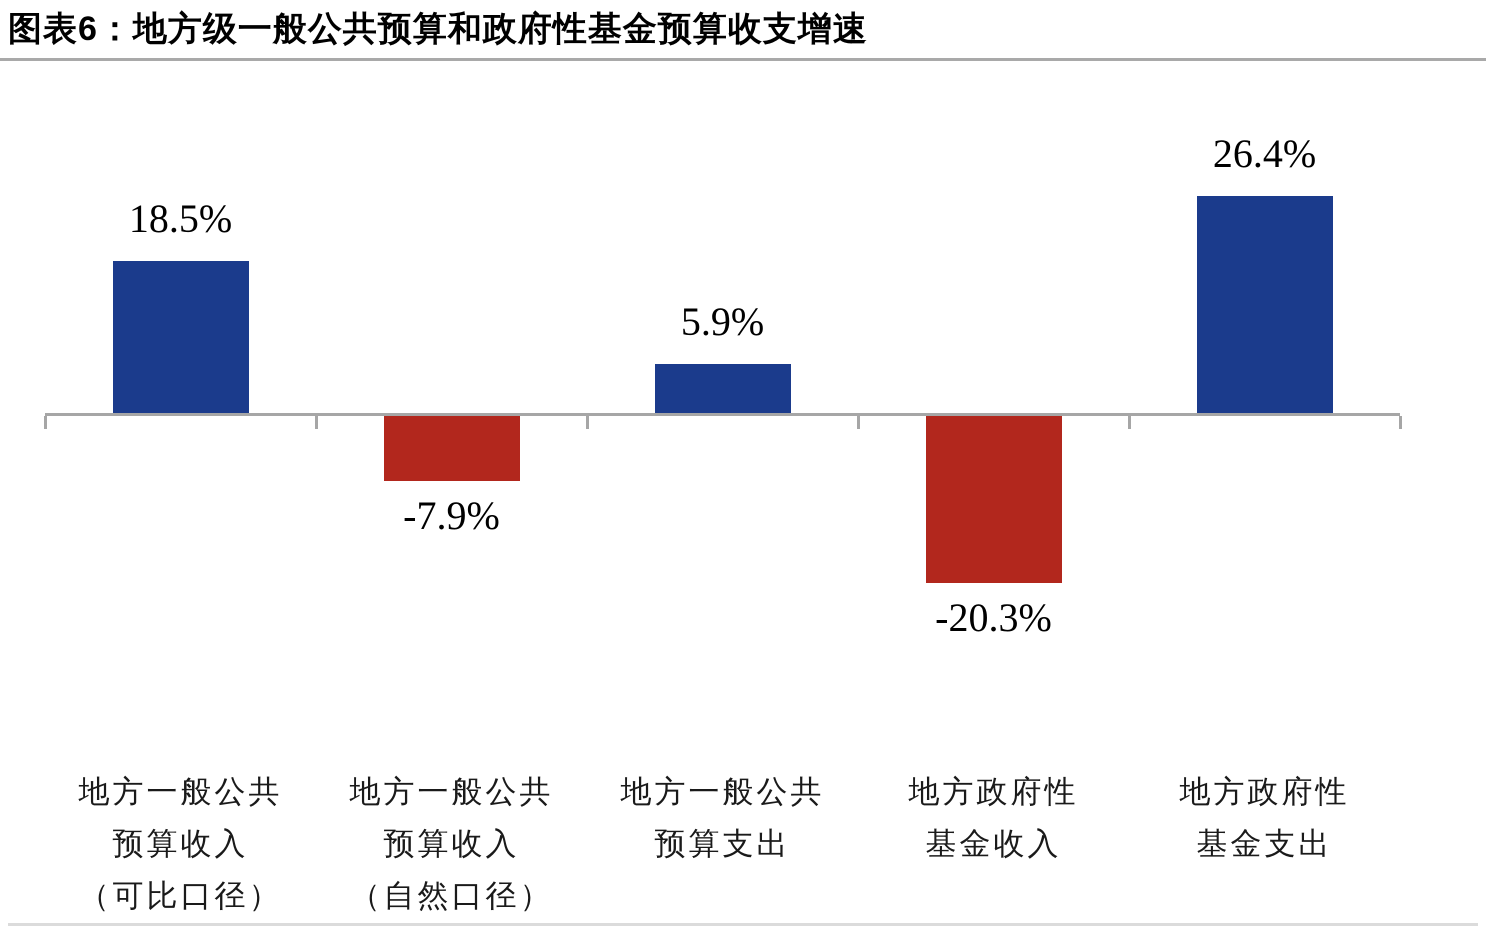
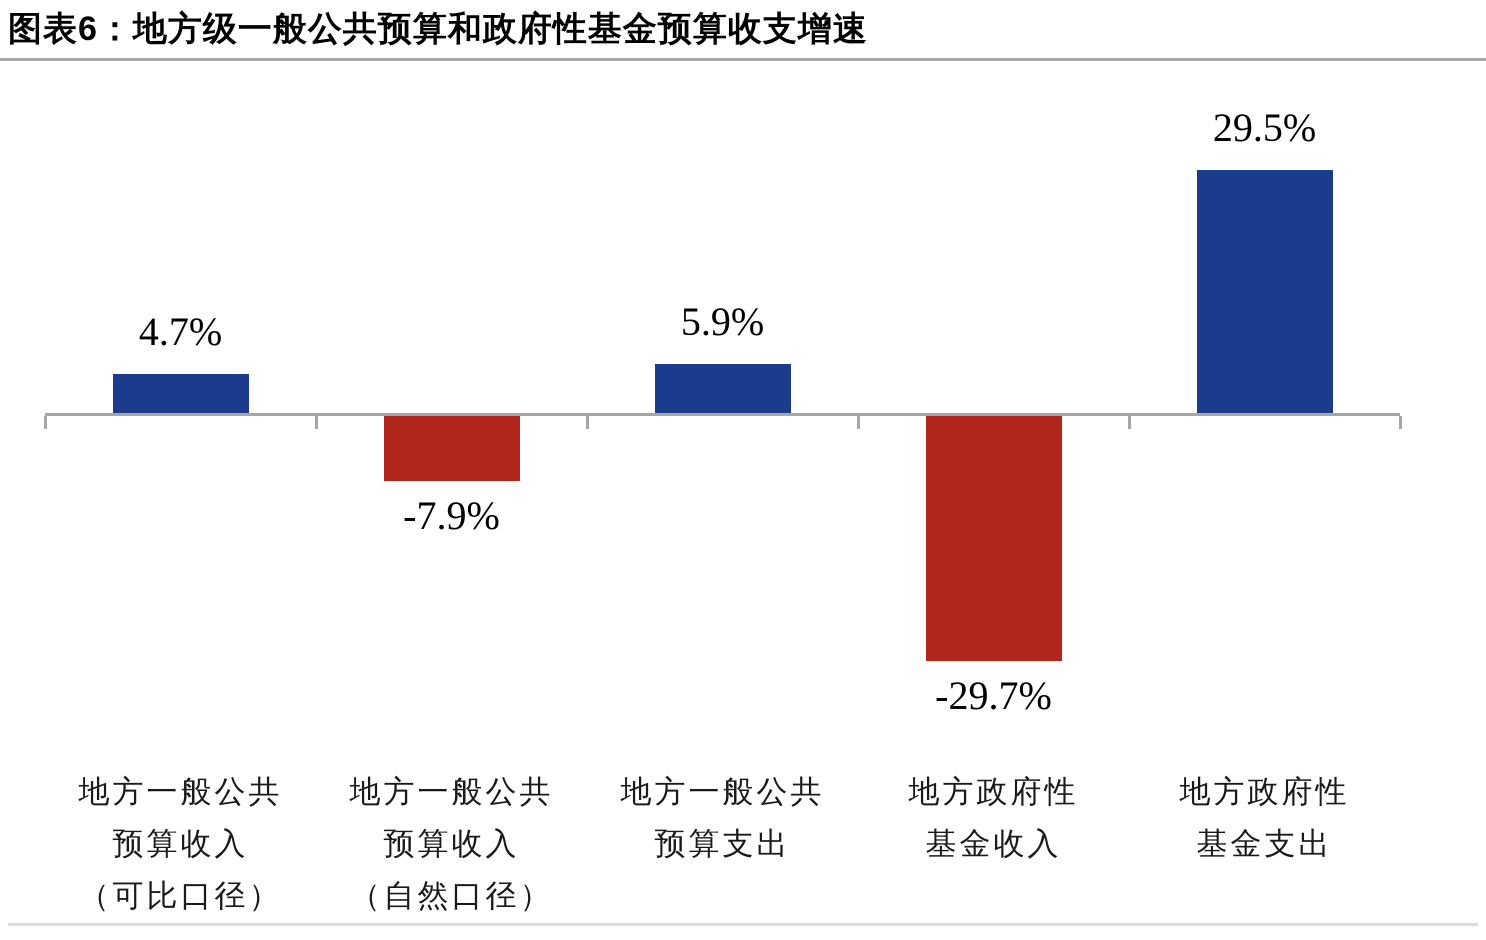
地方一般公共预算收入（可比口径）: 18.5% -> 4.7%
地方政府性基金收入: -20.3% -> -29.7%
地方政府性基金支出: 26.4% -> 29.5%
